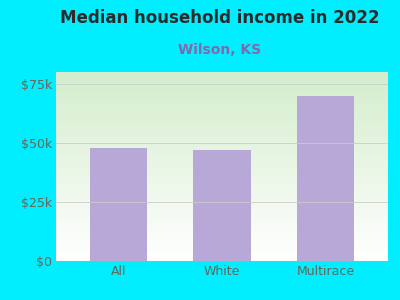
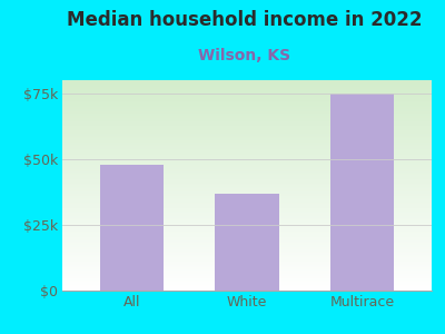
White: $47k -> $37k
Multirace: $70k -> $75k
